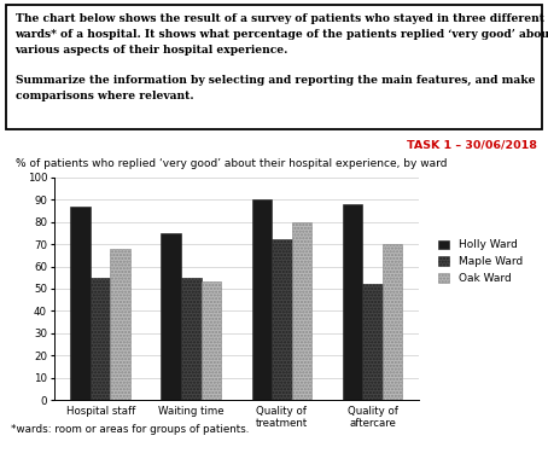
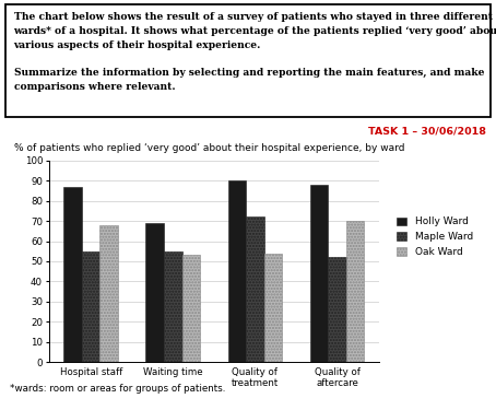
Holly Ward/Waiting time: 75 -> 69
Oak Ward/Quality of treatment: 80 -> 54
